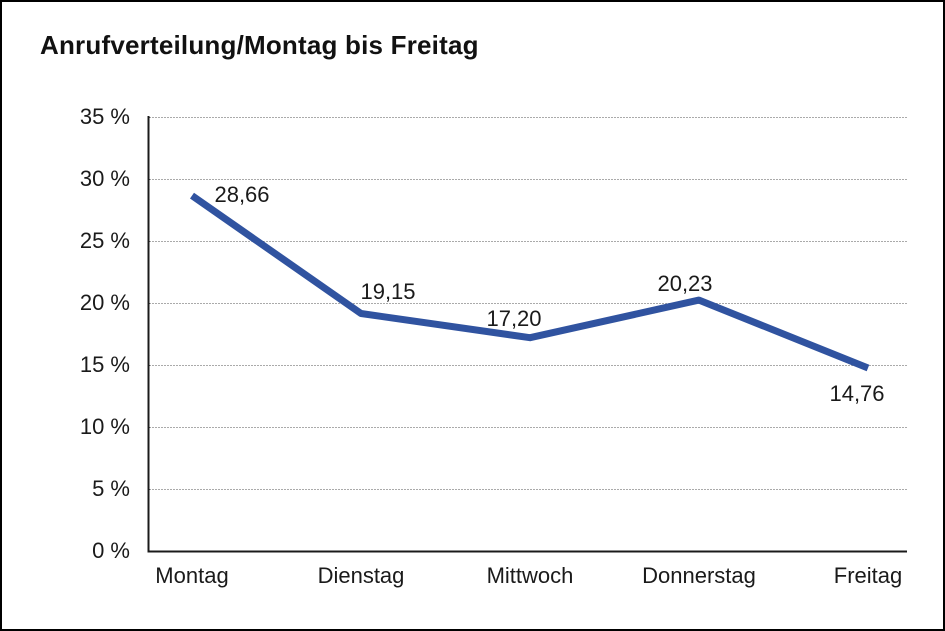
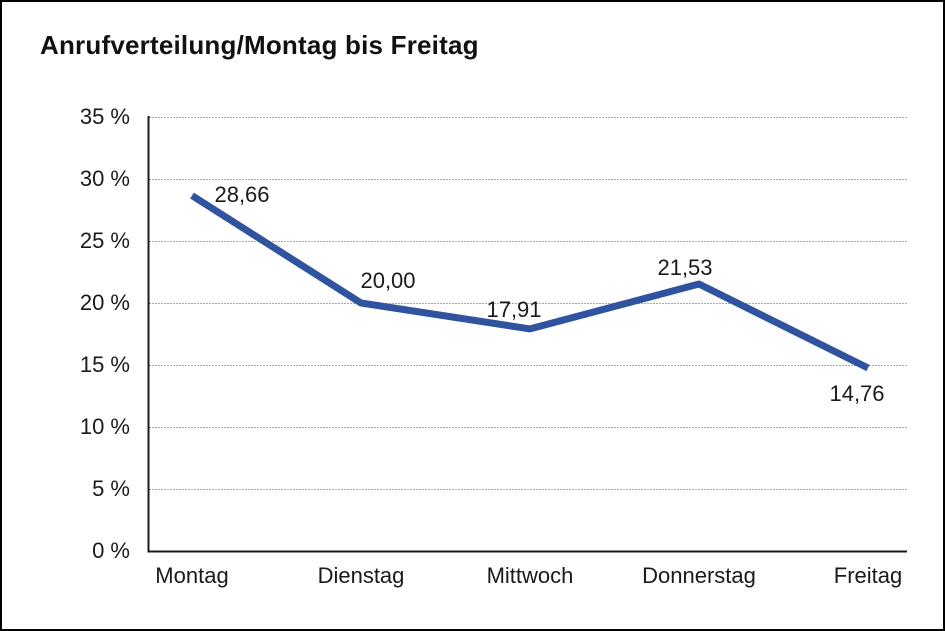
Dienstag: 19,15 -> 20,00
Mittwoch: 17,20 -> 17,91
Donnerstag: 20,23 -> 21,53
